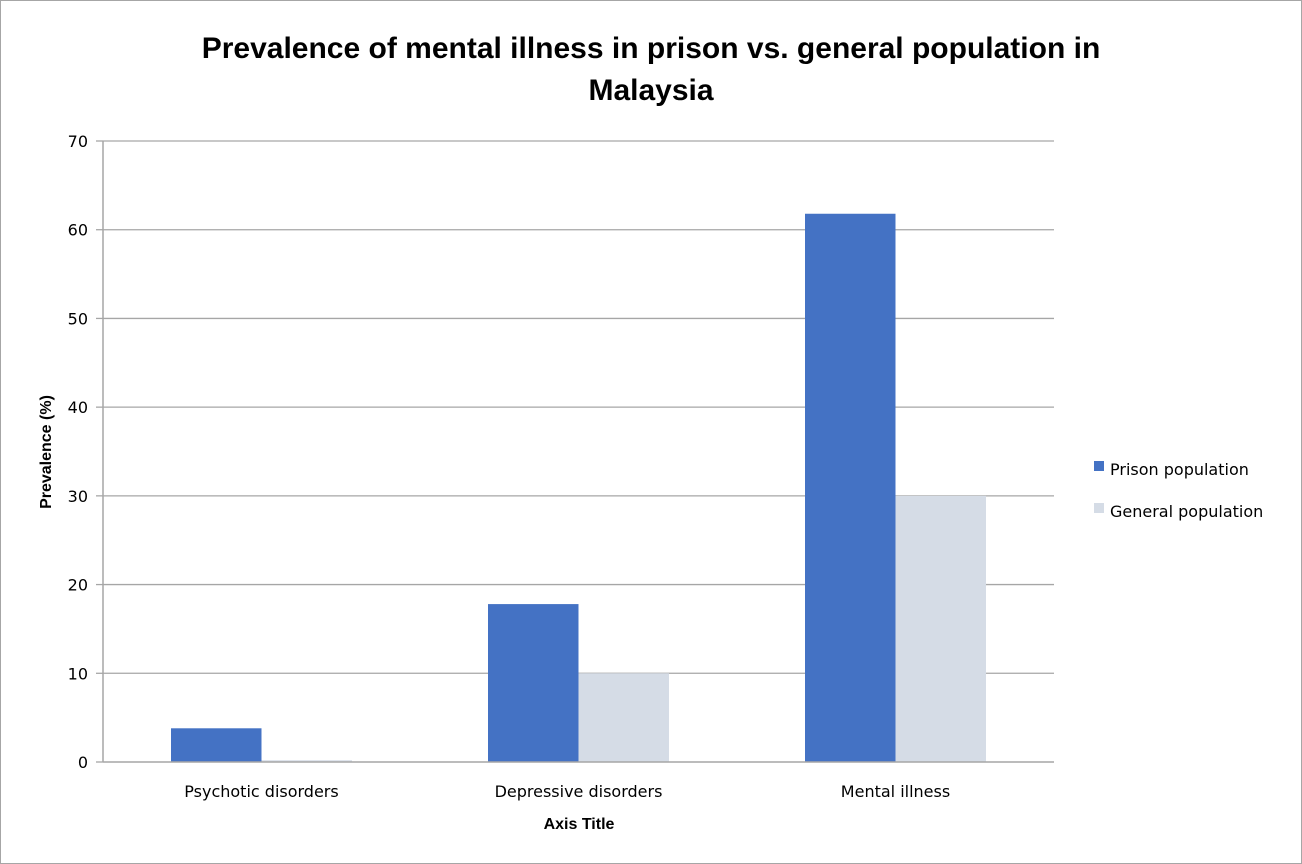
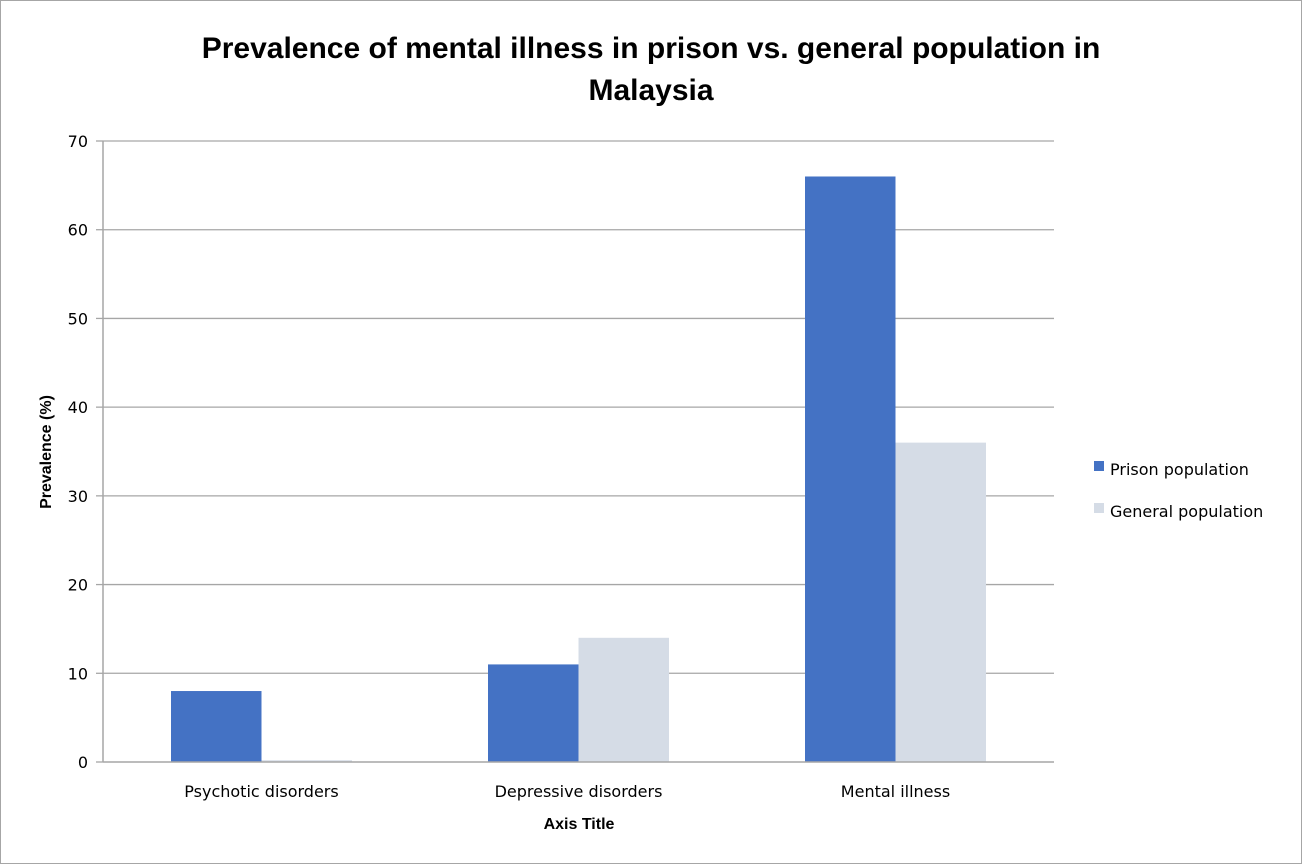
Prison population/Psychotic disorders: 4 -> 8
Prison population/Depressive disorders: 18 -> 11
General population/Depressive disorders: 10 -> 14
Prison population/Mental illness: 62 -> 66
General population/Mental illness: 30 -> 36
